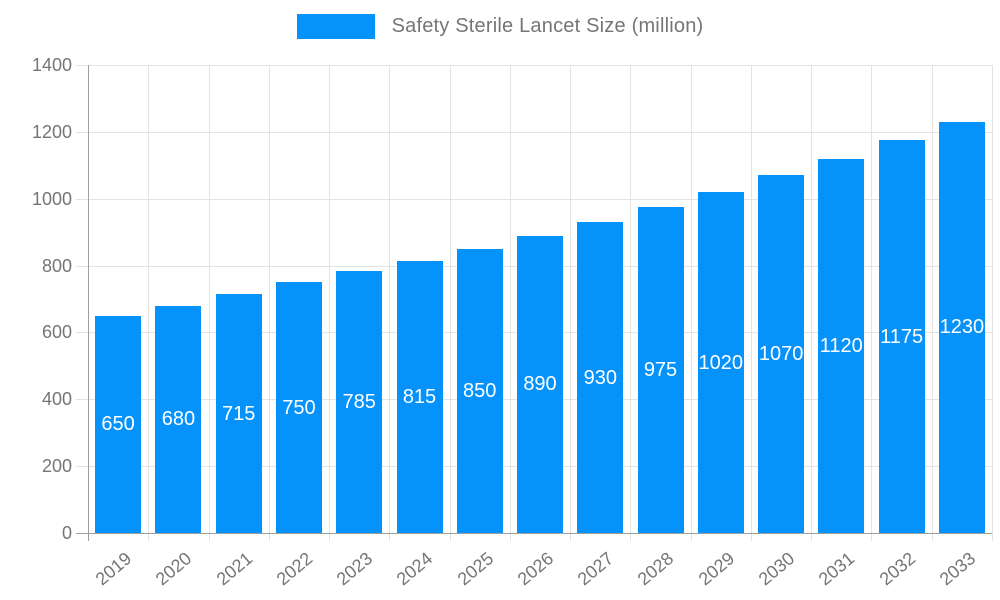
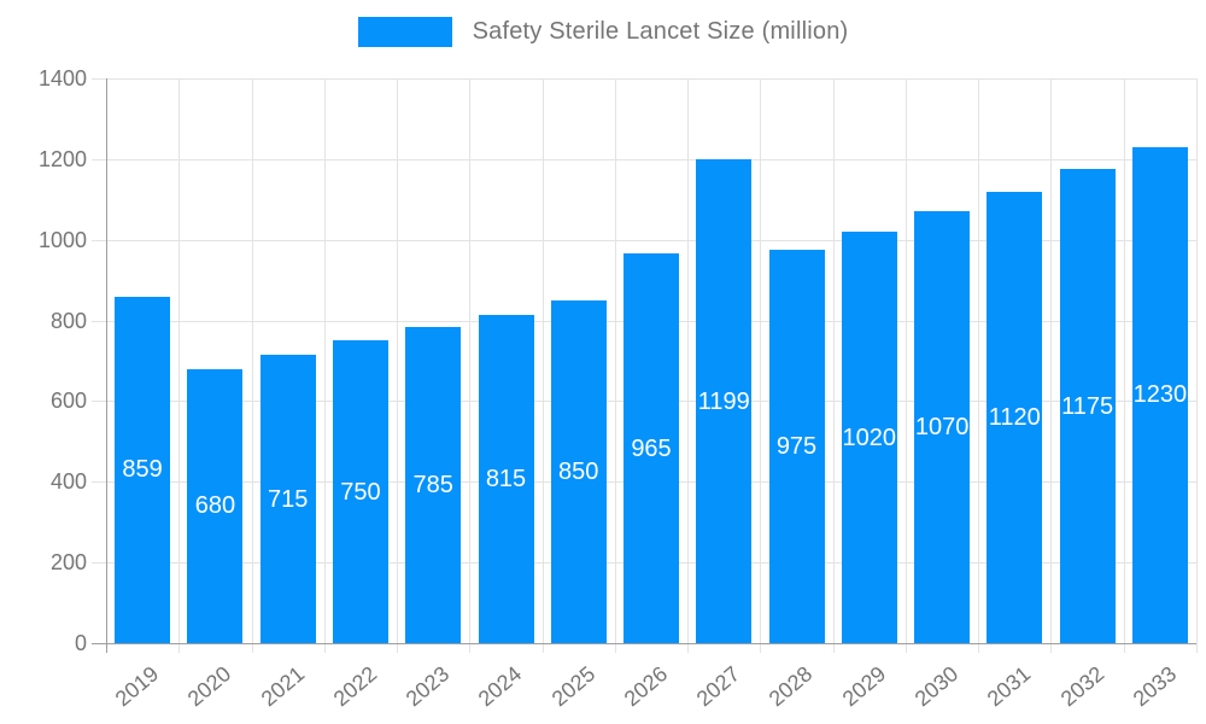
2019: 650 -> 859
2026: 890 -> 965
2027: 930 -> 1199
